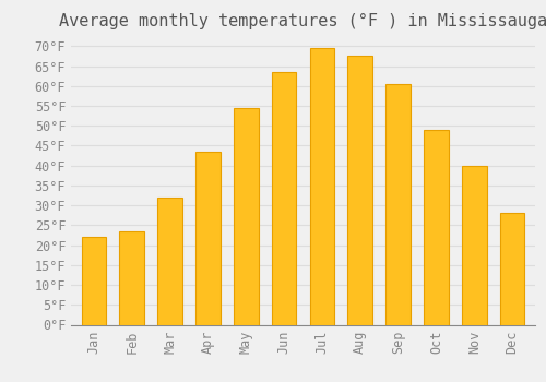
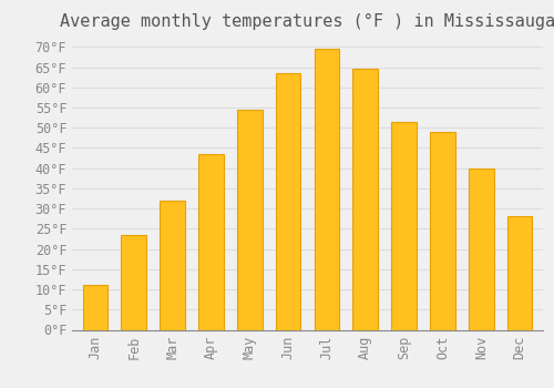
Jan: 22.0°F -> 11.0°F
Aug: 67.5°F -> 64.5°F
Sep: 60.5°F -> 51.5°F
